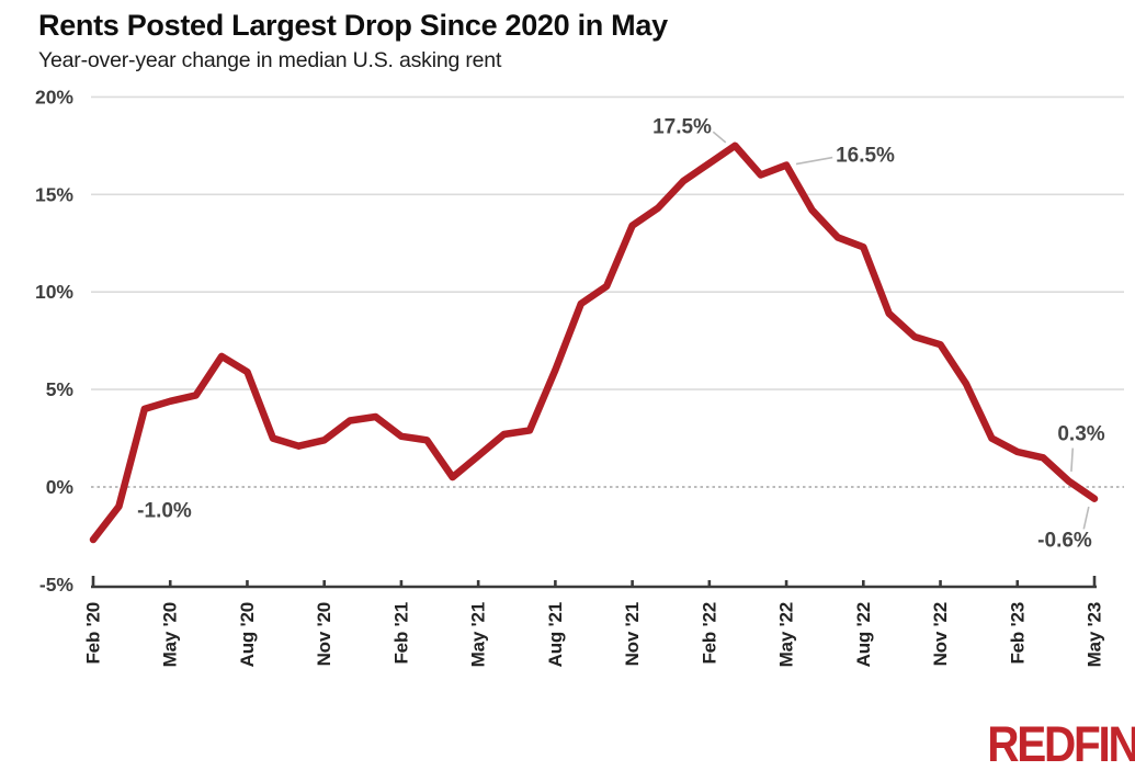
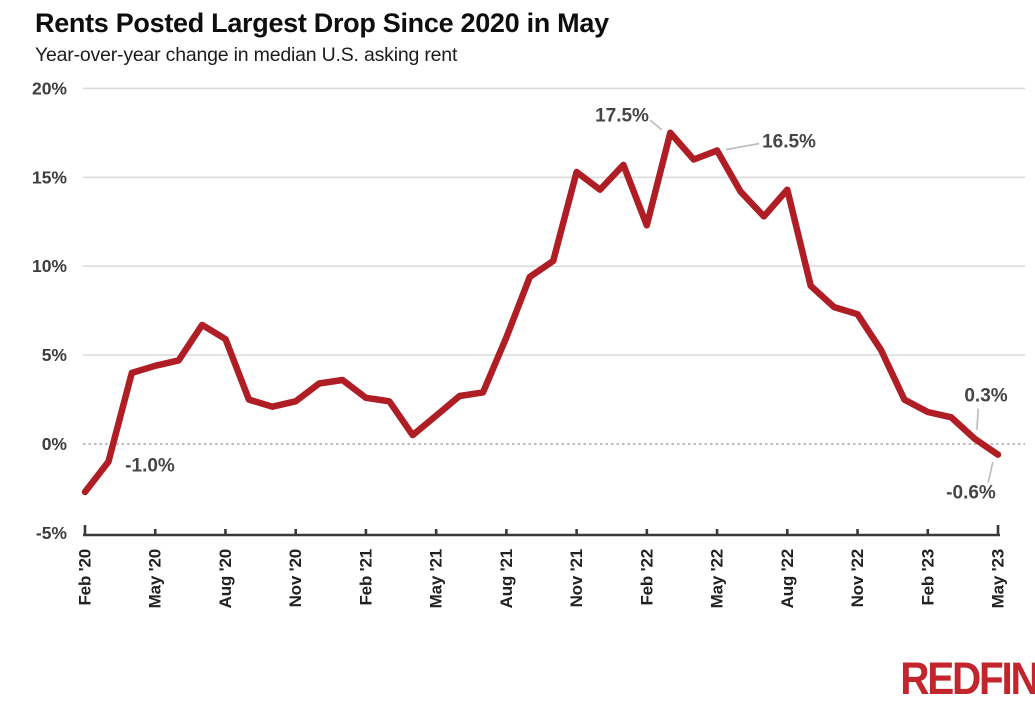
Nov '21: 13.4% -> 15.3%
Feb '22: 16.6% -> 12.3%
Aug '22: 12.3% -> 14.3%
